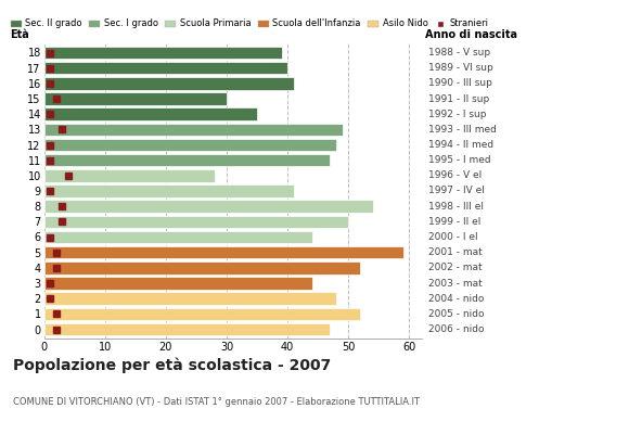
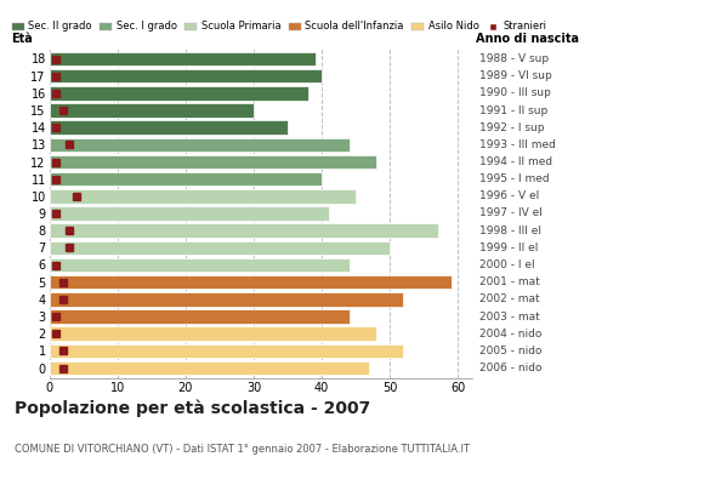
16: 41 -> 38
13: 49 -> 44
11: 47 -> 40
10: 28 -> 45
8: 54 -> 57
